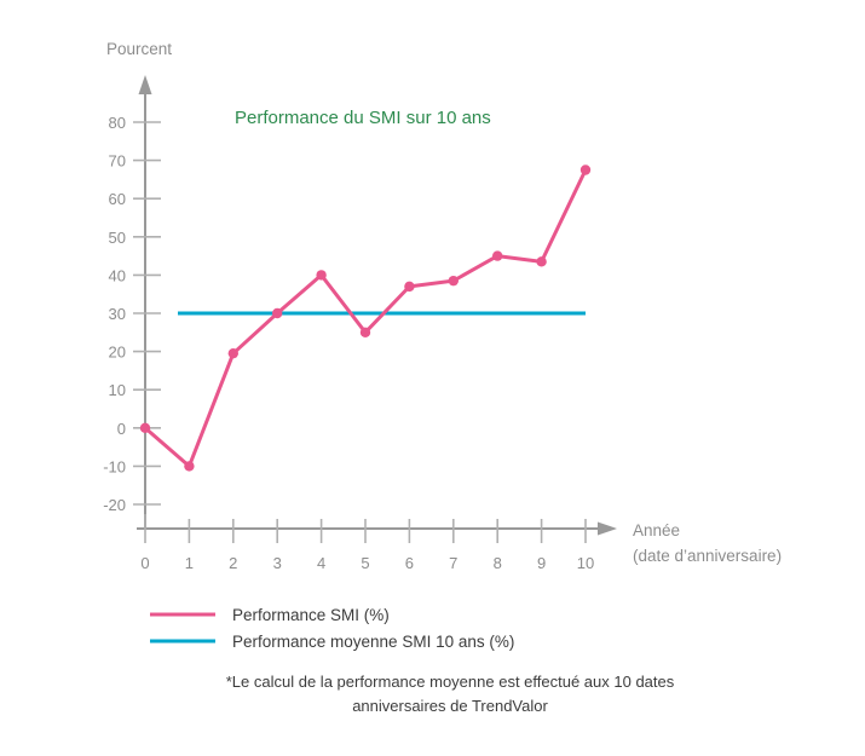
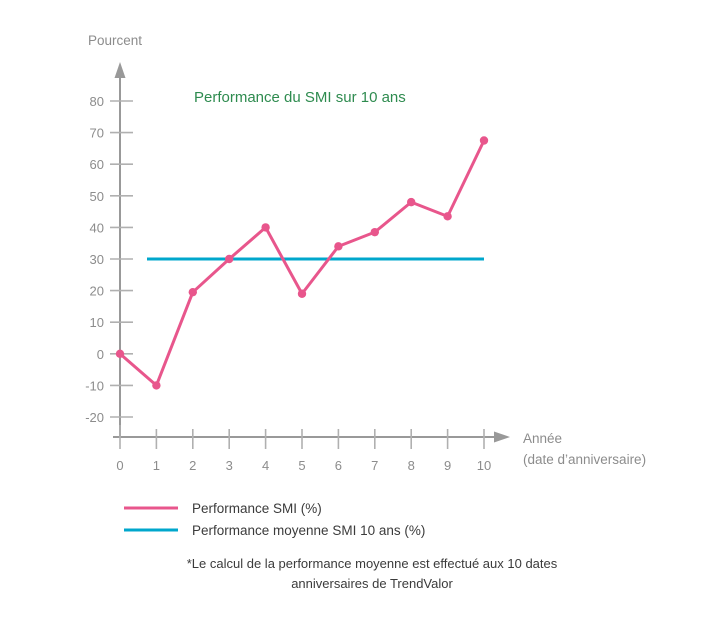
Performance SMI (%)/5: 25 -> 19
Performance SMI (%)/6: 37 -> 34
Performance SMI (%)/8: 45 -> 48
